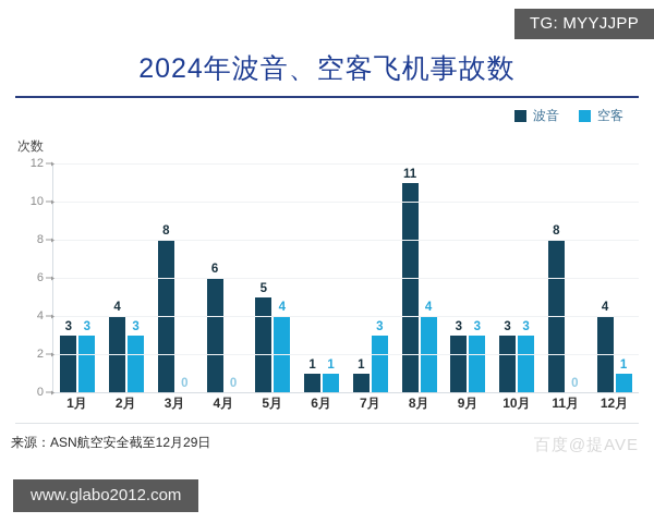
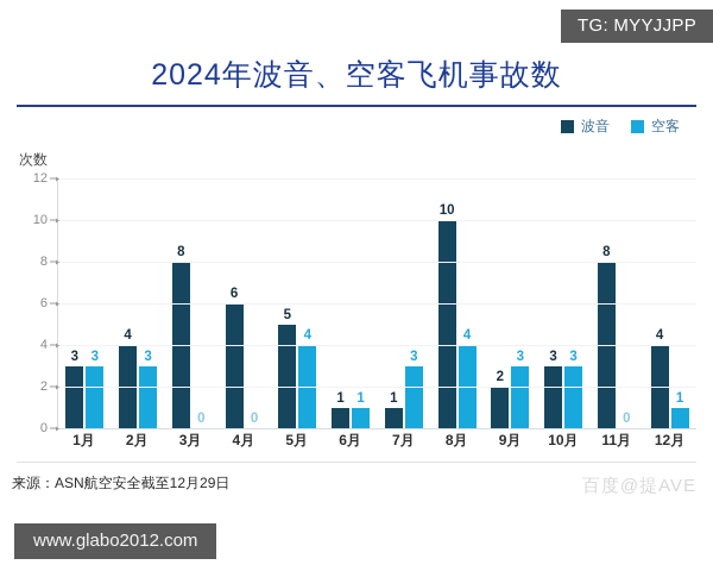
波音/8月: 11 -> 10
波音/9月: 3 -> 2
